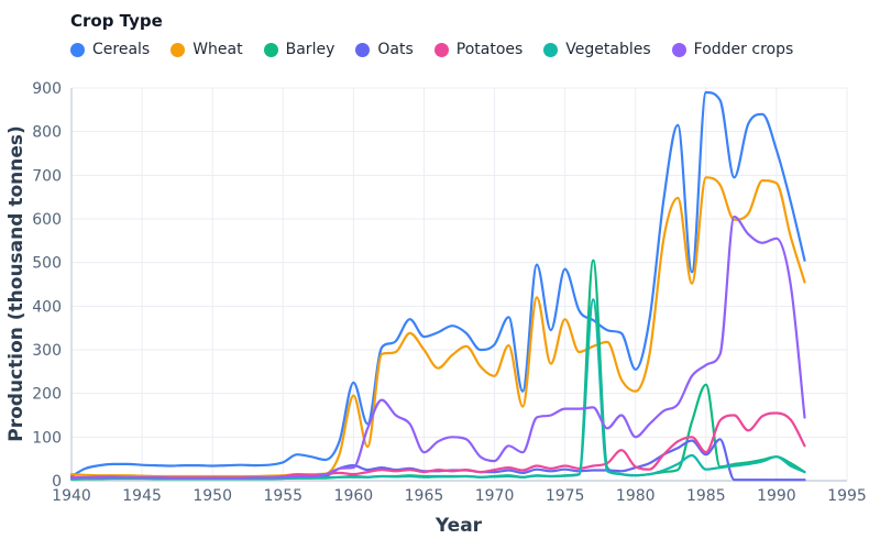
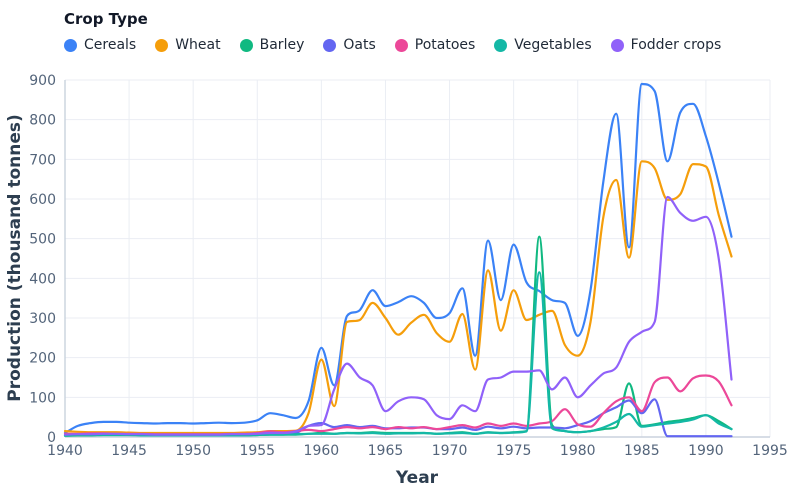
Barley/1985: 220 -> 30
